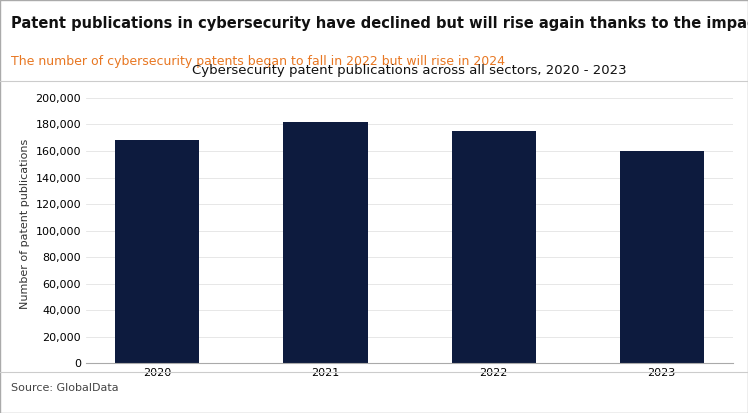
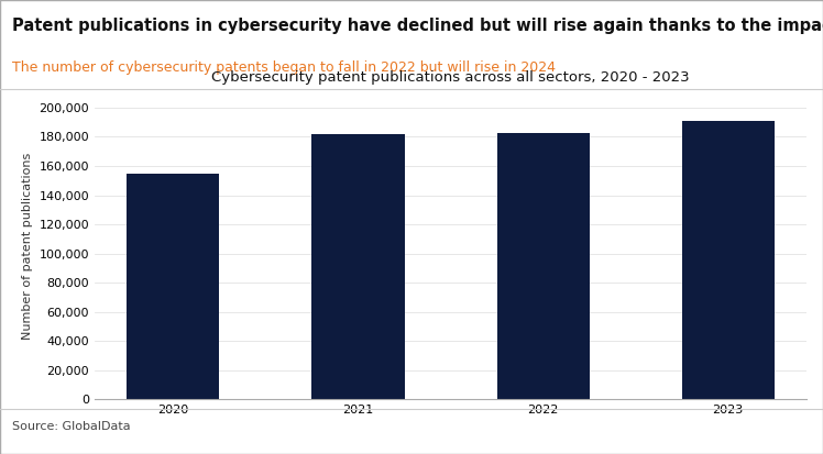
2020: 168,000 -> 155,000
2022: 175,000 -> 183,000
2023: 160,000 -> 191,000
